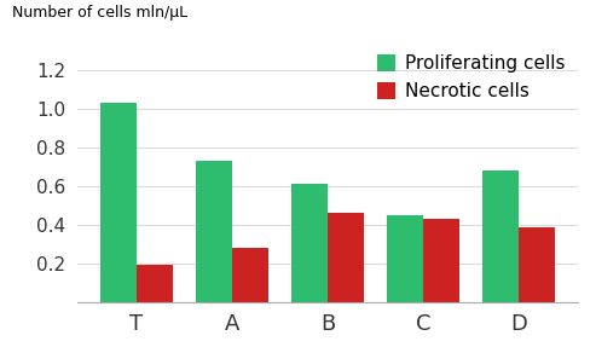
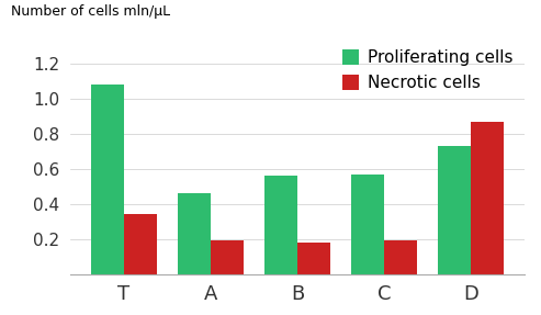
Proliferating cells/T: 1.03 -> 1.08
Necrotic cells/T: 0.19 -> 0.34
Proliferating cells/A: 0.73 -> 0.46
Necrotic cells/A: 0.28 -> 0.19
Proliferating cells/B: 0.61 -> 0.56
Necrotic cells/B: 0.46 -> 0.18
Proliferating cells/C: 0.45 -> 0.57
Necrotic cells/C: 0.43 -> 0.19
Proliferating cells/D: 0.68 -> 0.73
Necrotic cells/D: 0.39 -> 0.87
